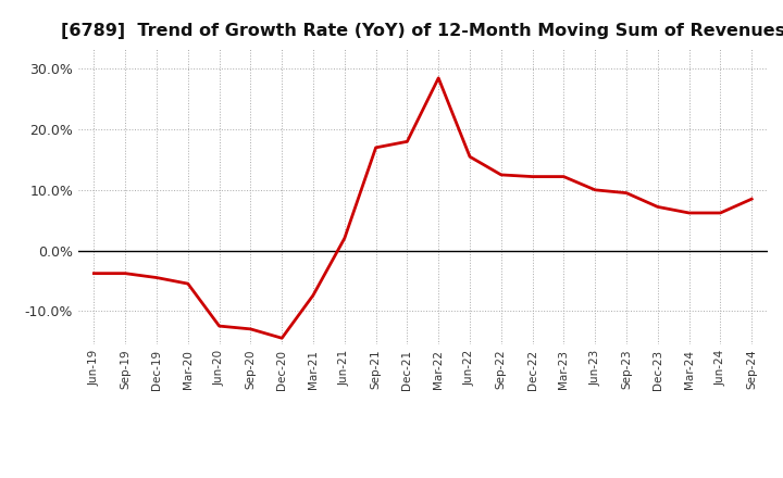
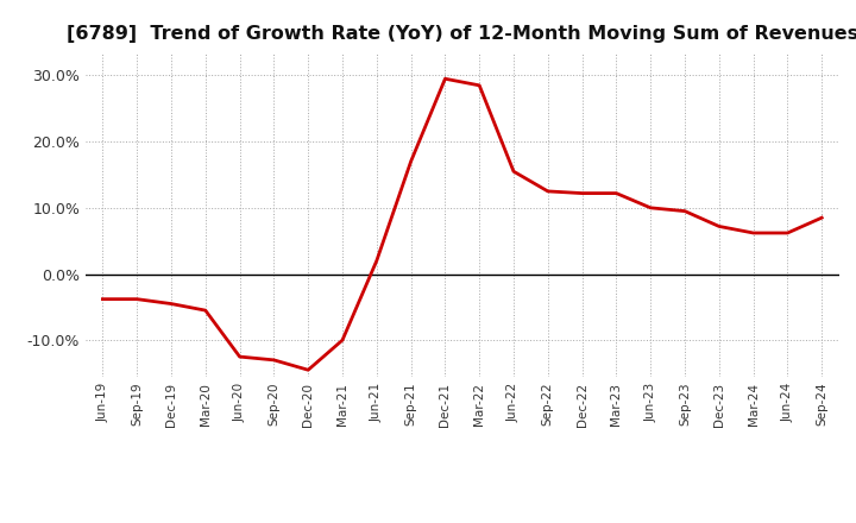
Mar-21: -7.4% -> -10.0%
Dec-21: 18.0% -> 29.5%
